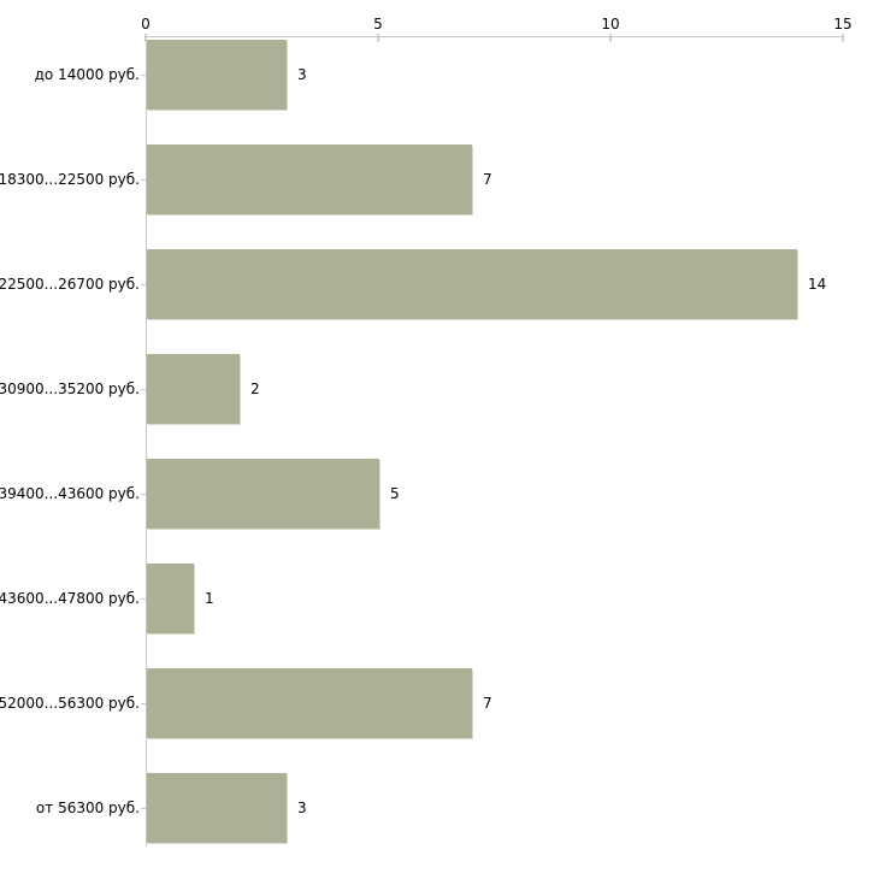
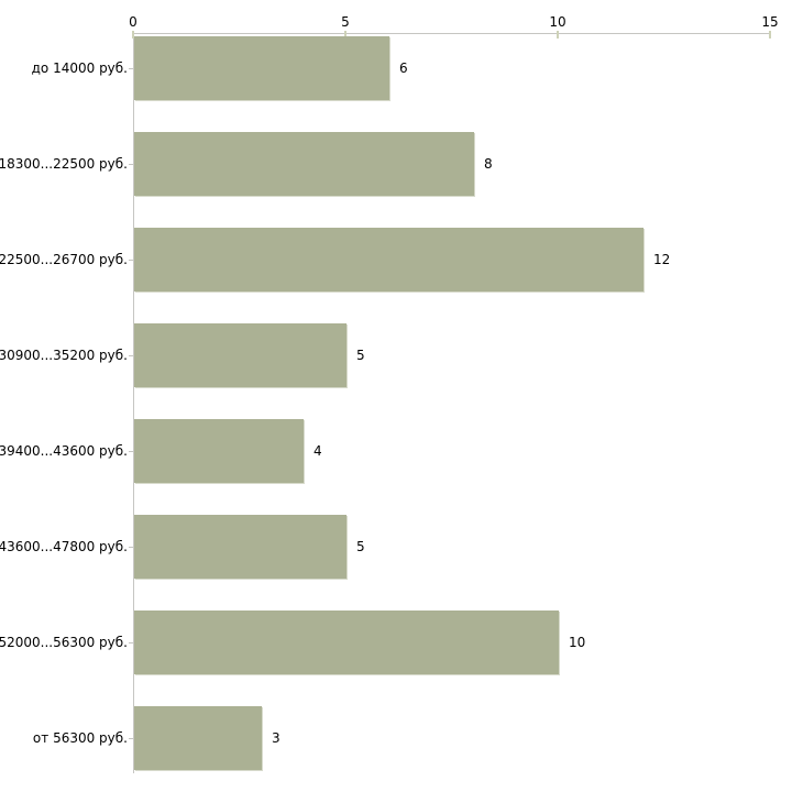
до 14000 руб.: 3 -> 6
18300...22500 руб.: 7 -> 8
22500...26700 руб.: 14 -> 12
30900...35200 руб.: 2 -> 5
39400...43600 руб.: 5 -> 4
43600...47800 руб.: 1 -> 5
52000...56300 руб.: 7 -> 10
